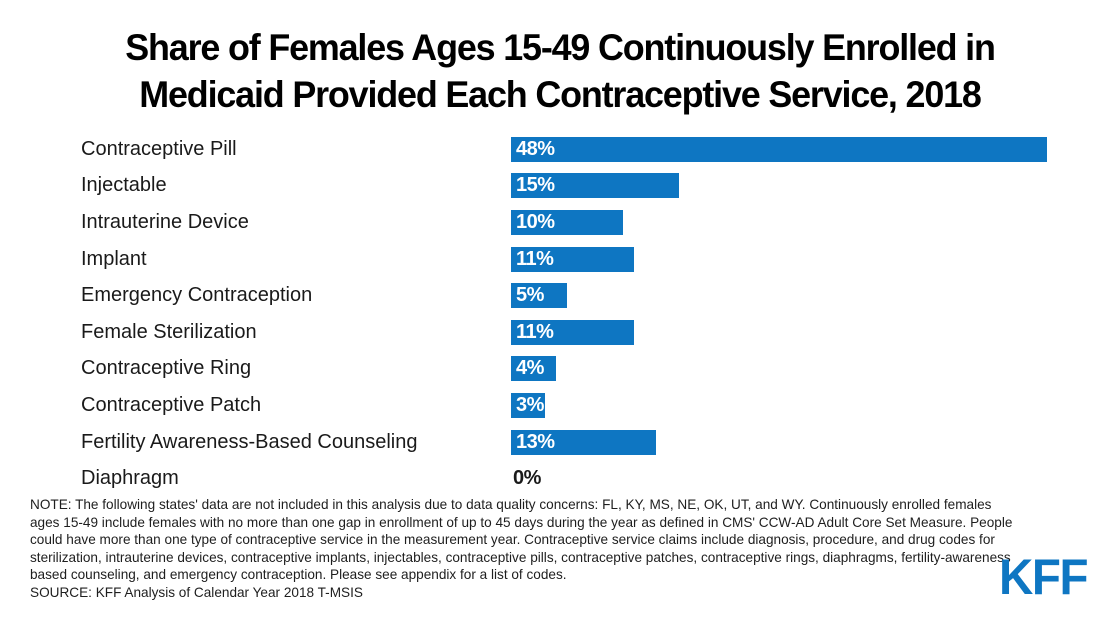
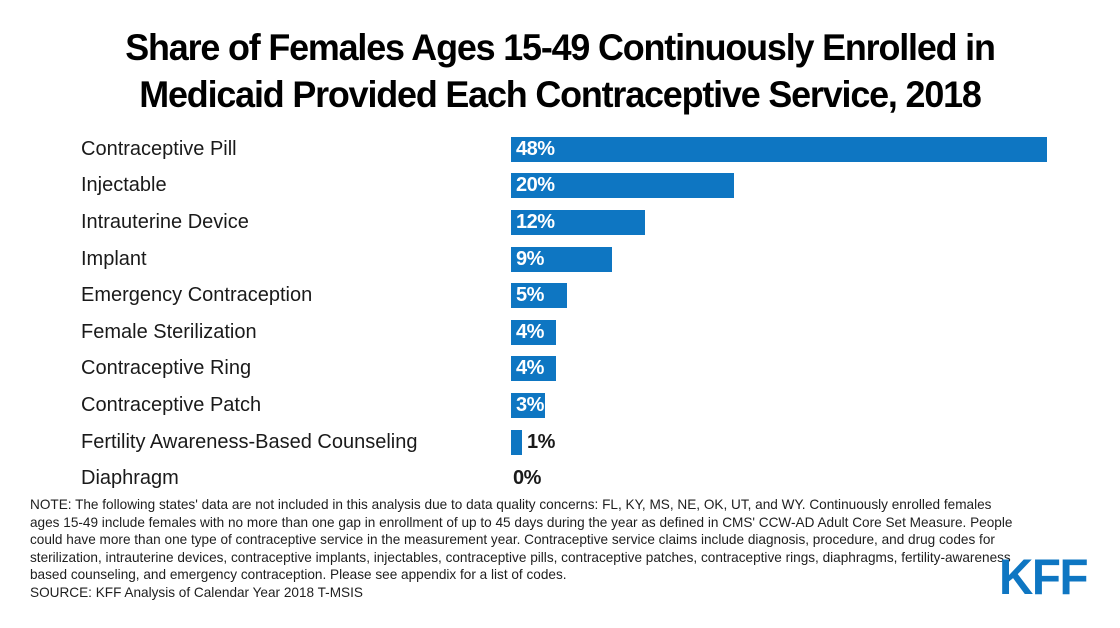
Injectable: 15% -> 20%
Intrauterine Device: 10% -> 12%
Implant: 11% -> 9%
Female Sterilization: 11% -> 4%
Fertility Awareness-Based Counseling: 13% -> 1%
